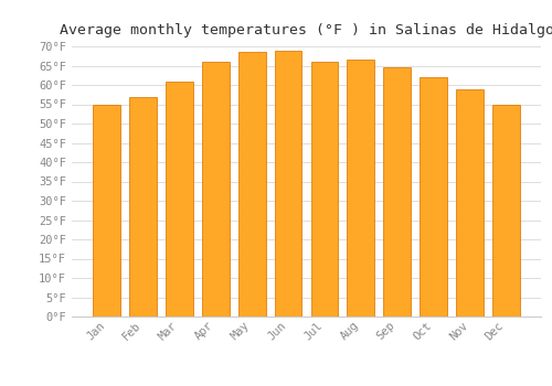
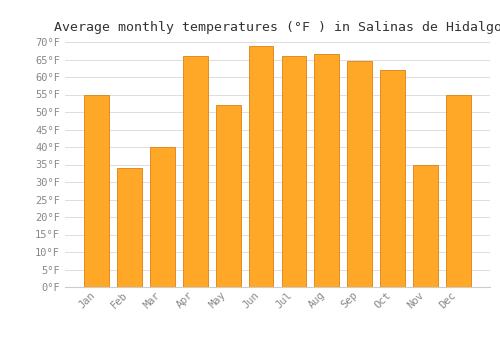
Feb: 57.0°F -> 34.0°F
Mar: 61.0°F -> 40.0°F
May: 68.5°F -> 52.0°F
Nov: 59.0°F -> 35.0°F
